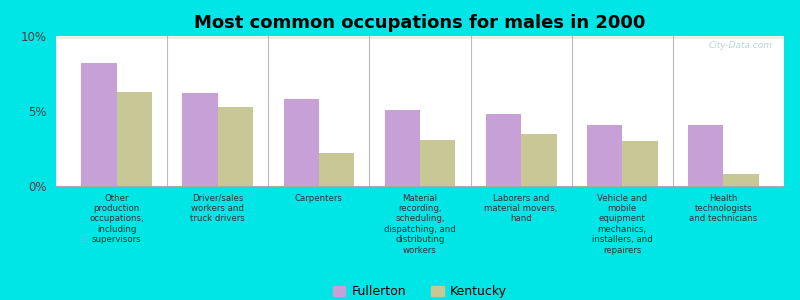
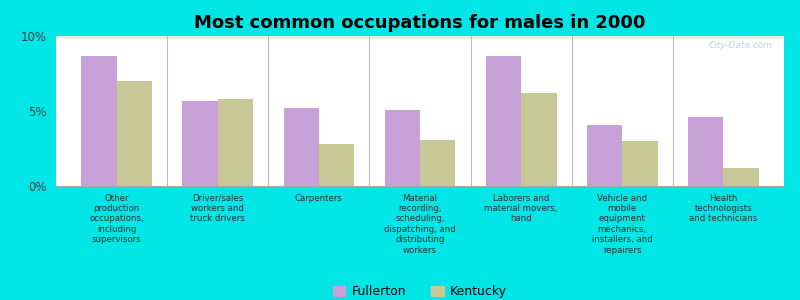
Fullerton/Other production occupations, including supervisors: 8.2% -> 8.7%
Kentucky/Other production occupations, including supervisors: 6.3% -> 7.0%
Fullerton/Driver/sales workers and truck drivers: 6.2% -> 5.7%
Kentucky/Driver/sales workers and truck drivers: 5.3% -> 5.8%
Fullerton/Carpenters: 5.8% -> 5.2%
Kentucky/Carpenters: 2.2% -> 2.8%
Fullerton/Laborers and material movers, hand: 4.8% -> 8.7%
Kentucky/Laborers and material movers, hand: 3.5% -> 6.2%
Fullerton/Health technologists and technicians: 4.1% -> 4.6%
Kentucky/Health technologists and technicians: 0.8% -> 1.2%
